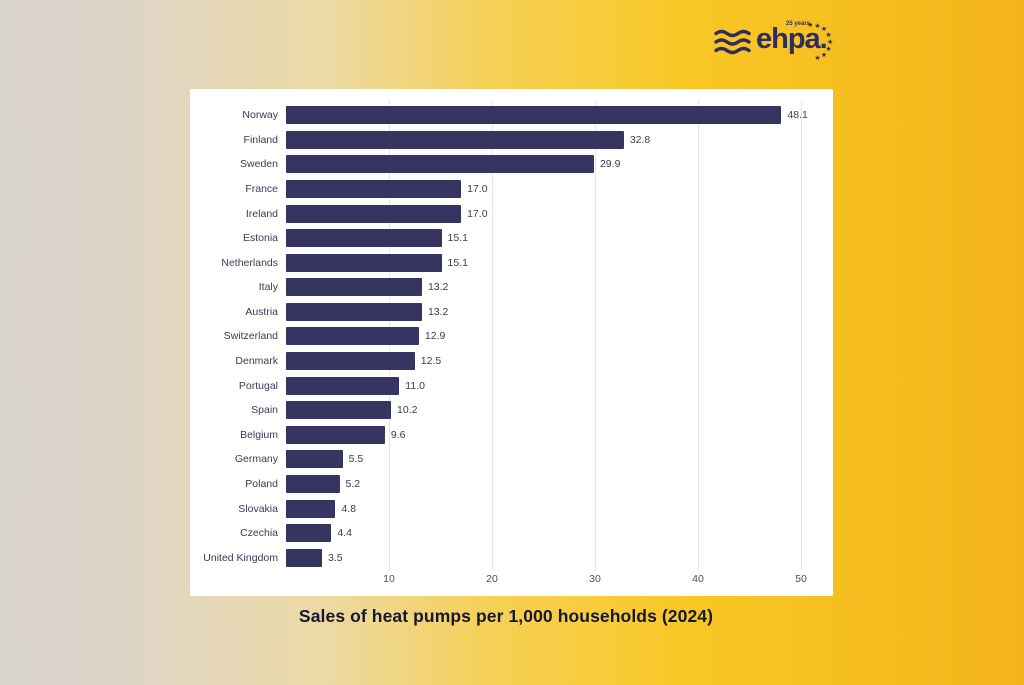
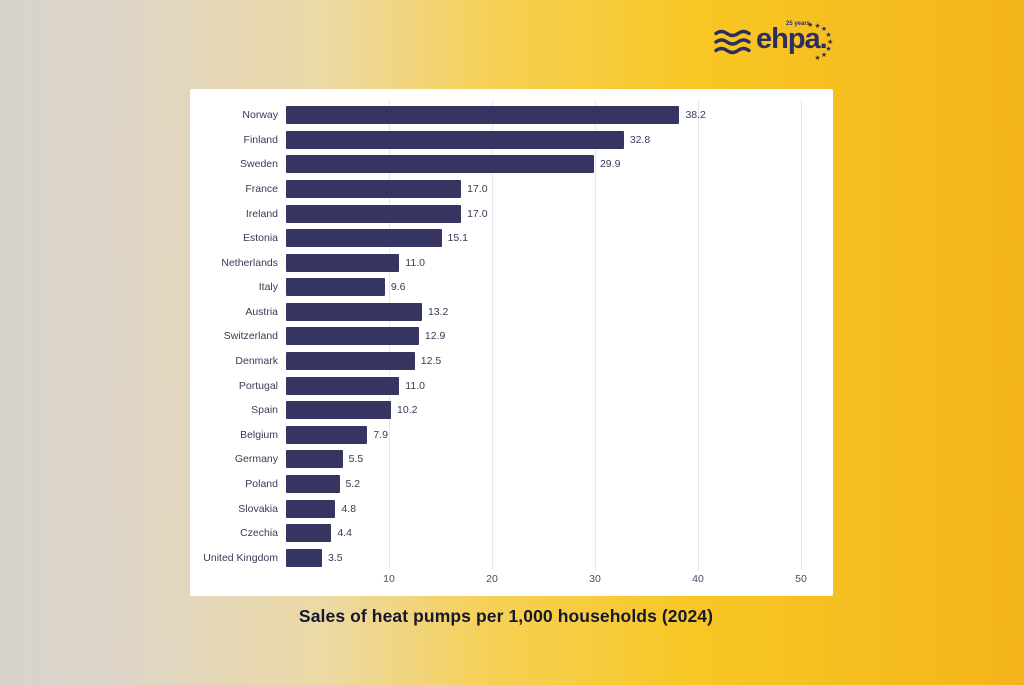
Norway: 48.1 -> 38.2
Netherlands: 15.1 -> 11.0
Italy: 13.2 -> 9.6
Belgium: 9.6 -> 7.9
